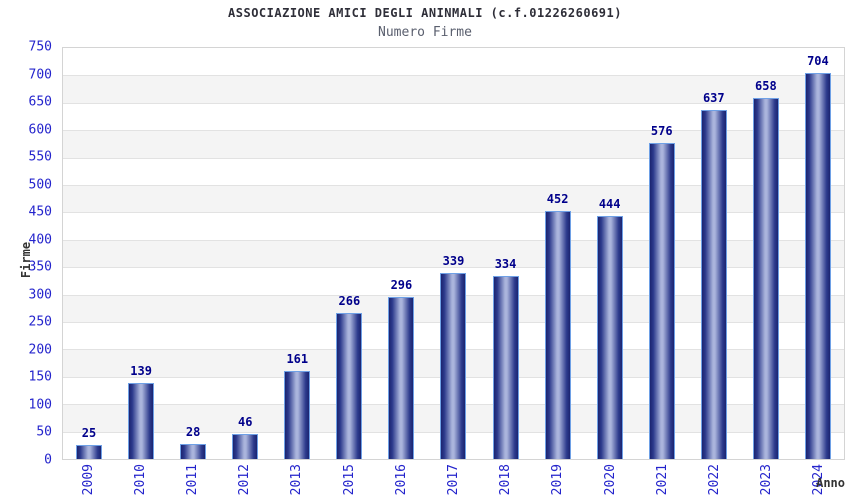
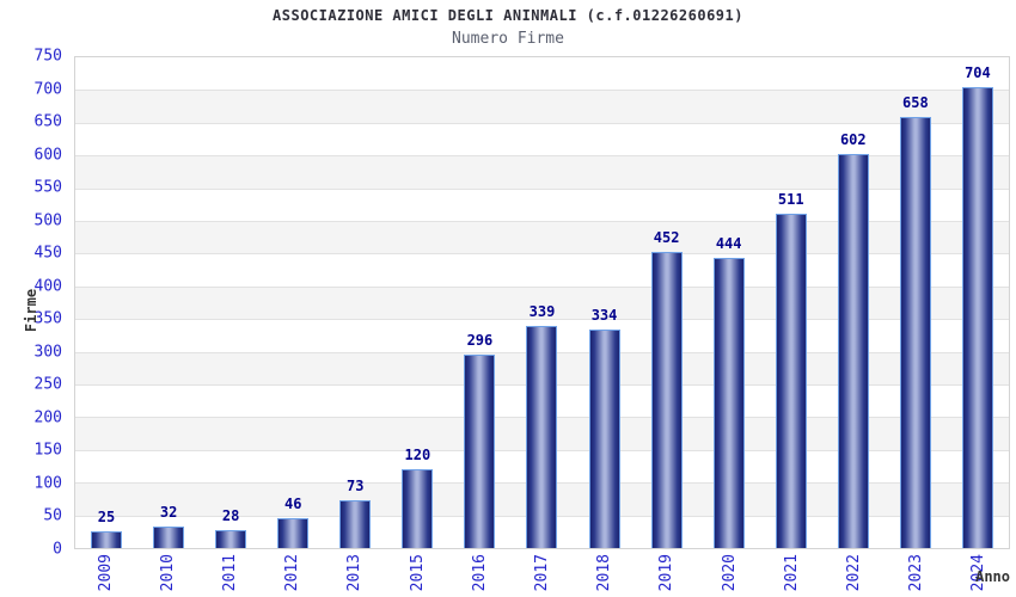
2010: 139 -> 32
2013: 161 -> 73
2015: 266 -> 120
2021: 576 -> 511
2022: 637 -> 602
